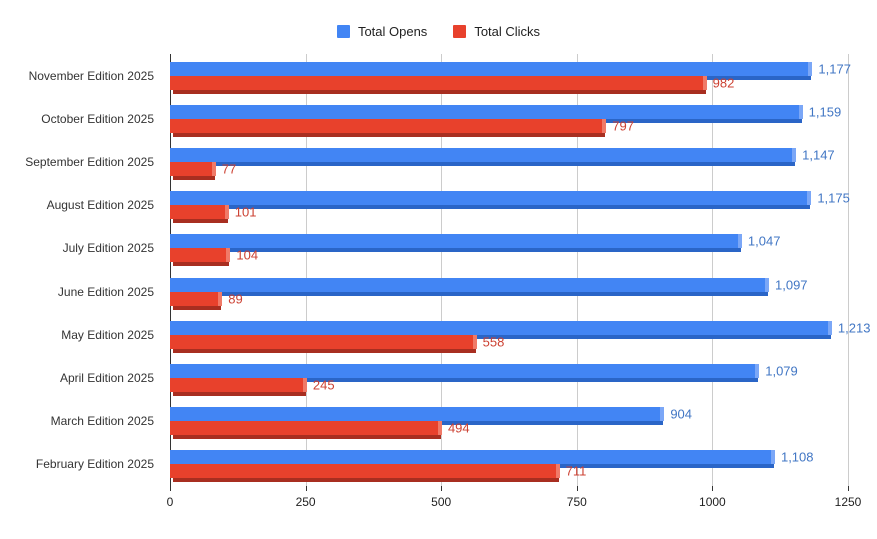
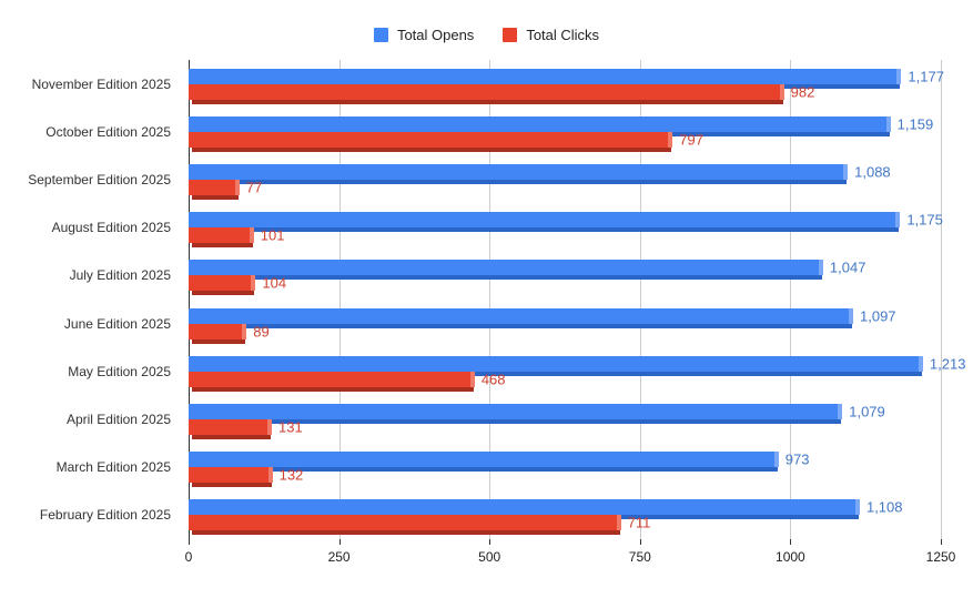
Total Opens/September Edition 2025: 1,147 -> 1,088
Total Clicks/May Edition 2025: 558 -> 468
Total Clicks/April Edition 2025: 245 -> 131
Total Opens/March Edition 2025: 904 -> 973
Total Clicks/March Edition 2025: 494 -> 132
